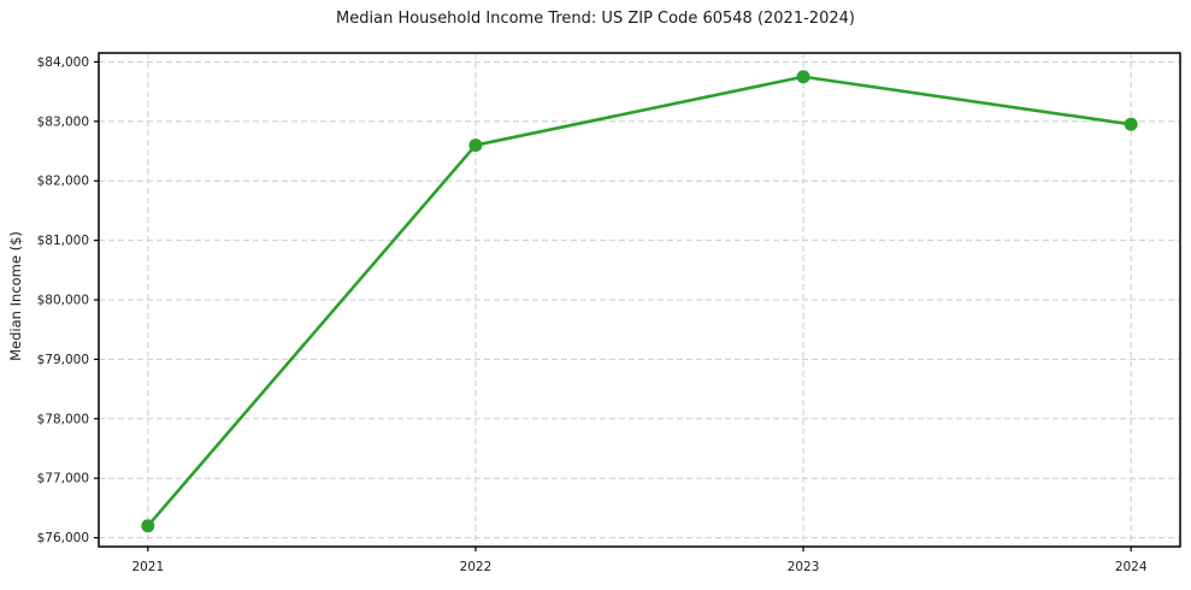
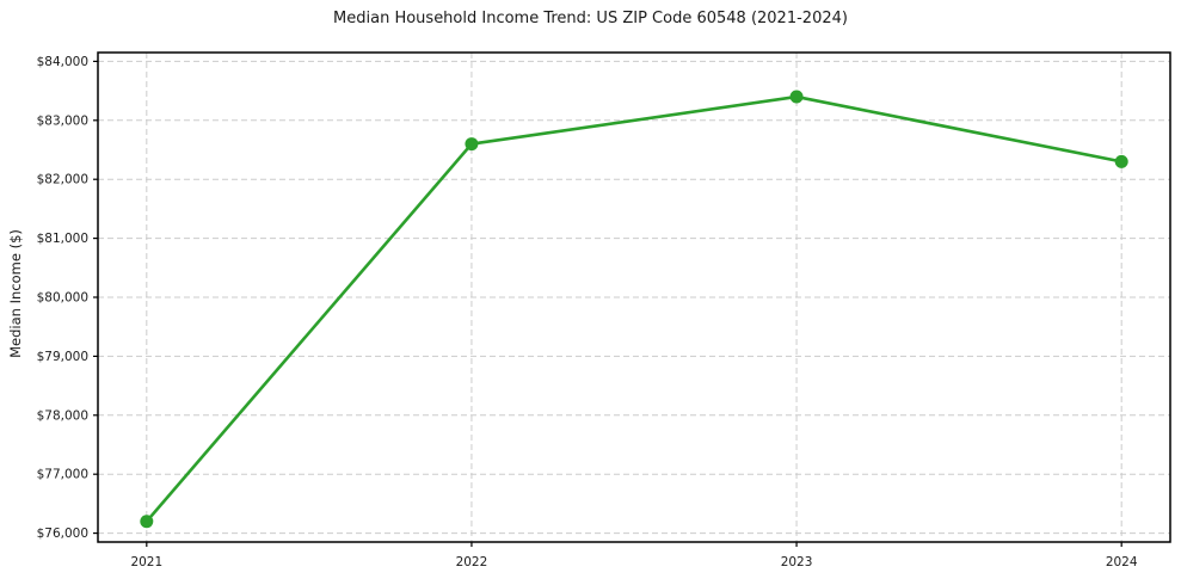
2023: $83800 -> $83400
2024: $83000 -> $82300
